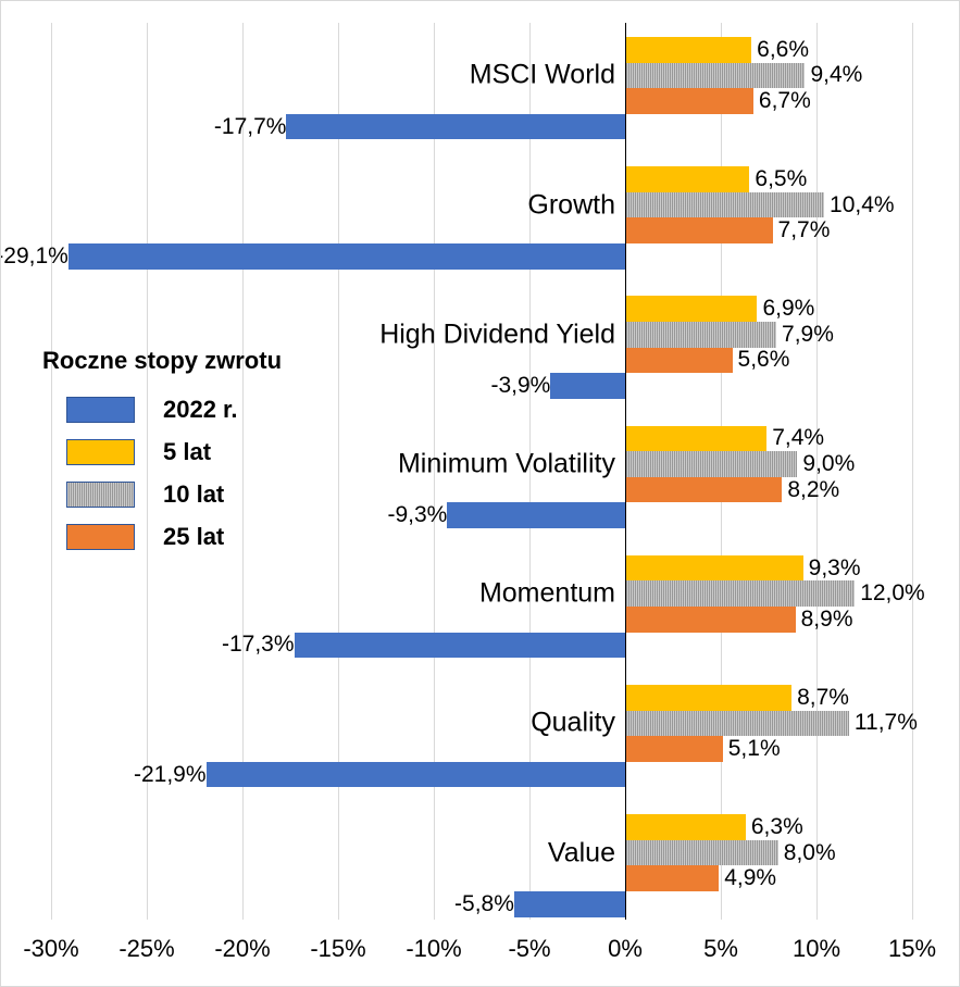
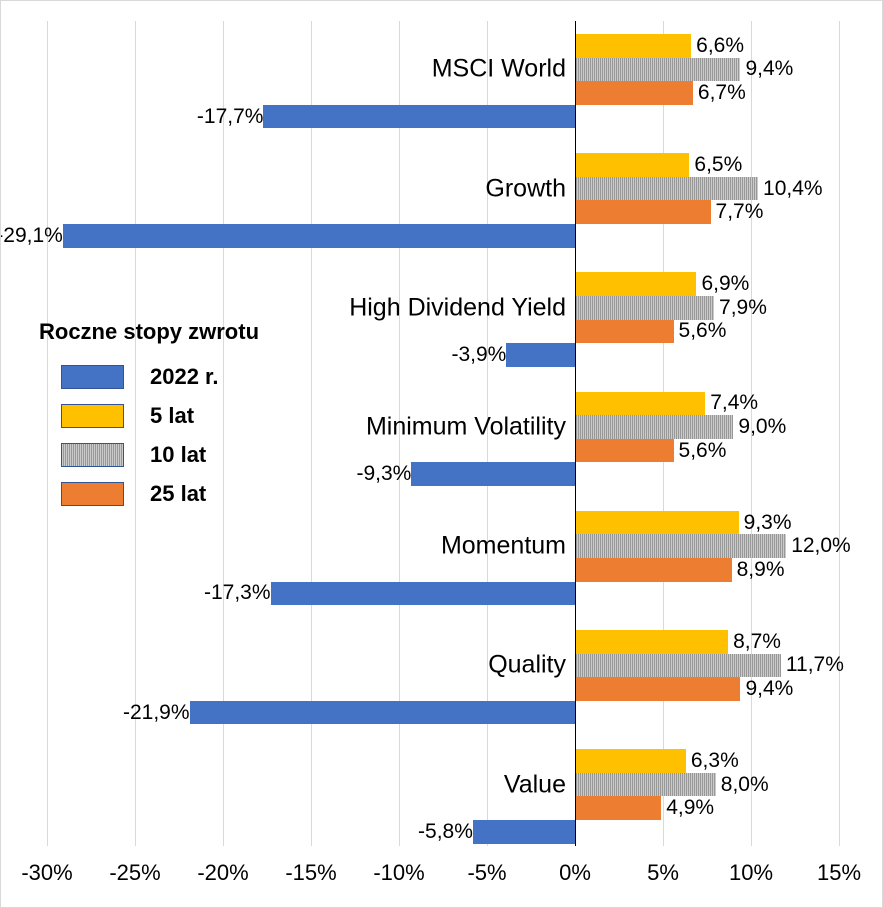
25 lat/Minimum Volatility: 8,2% -> 5,6%
25 lat/Quality: 5,1% -> 9,4%
